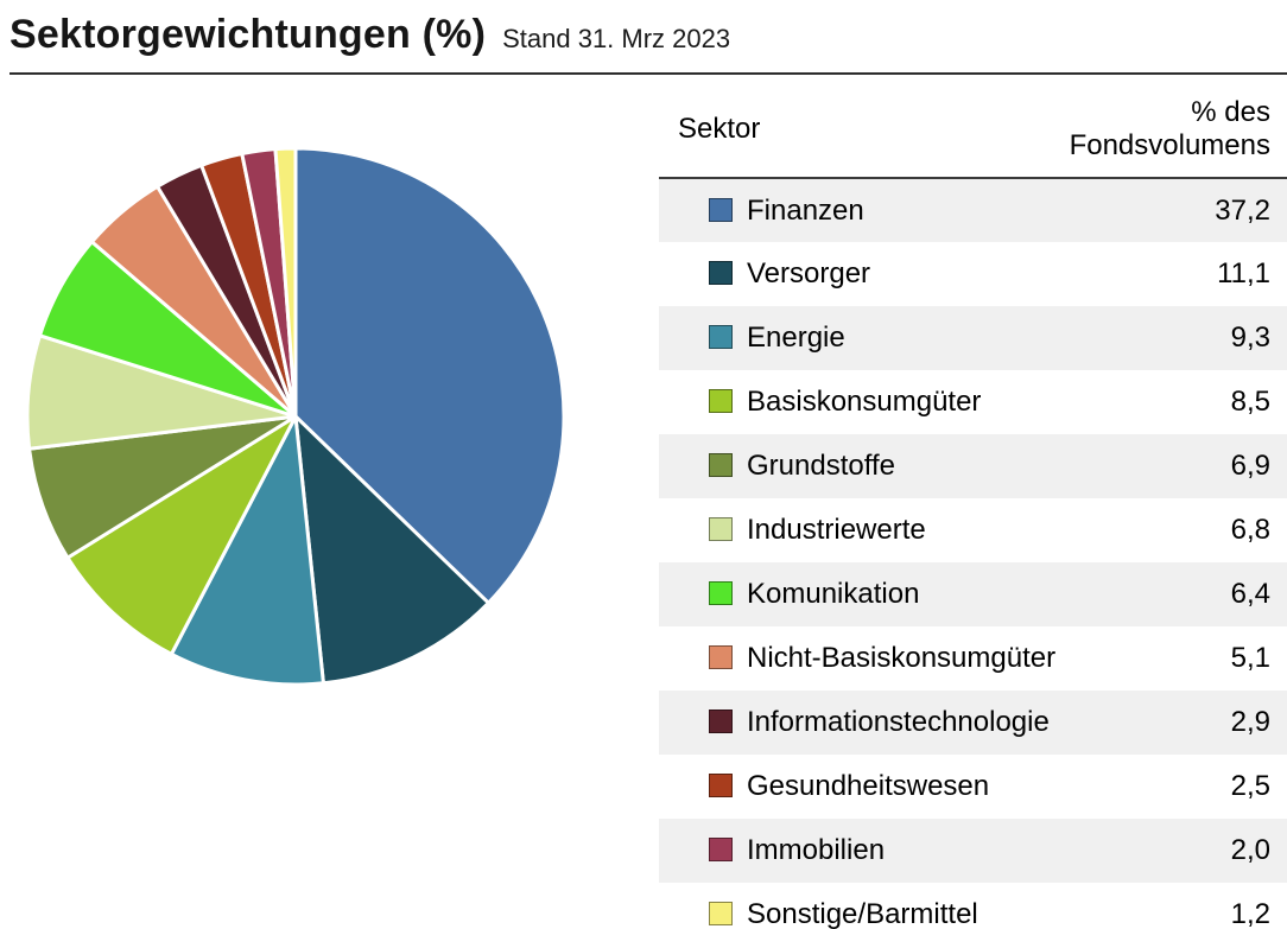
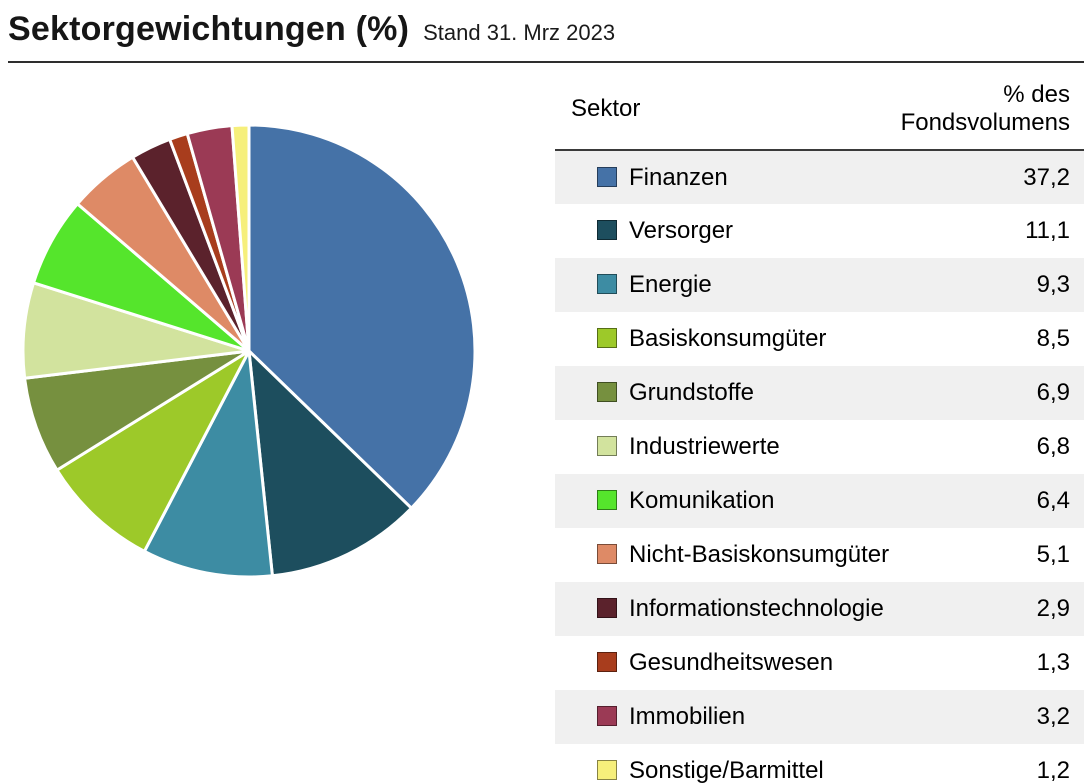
Gesundheitswesen: 2,5 -> 1,3
Immobilien: 2,0 -> 3,2
